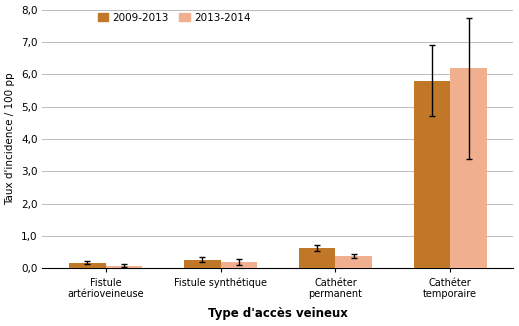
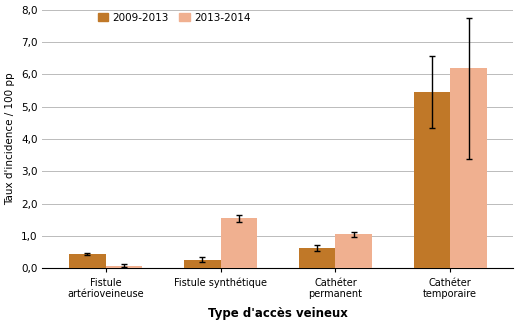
2009-2013/Fistule artérioveineuse: 0,18 -> 0,45
2013-2014/Fistule synthétique: 0,20 -> 1,55
2013-2014/Cathéter permanent: 0,38 -> 1,05
2009-2013/Cathéter temporaire: 5,80 -> 5,45
